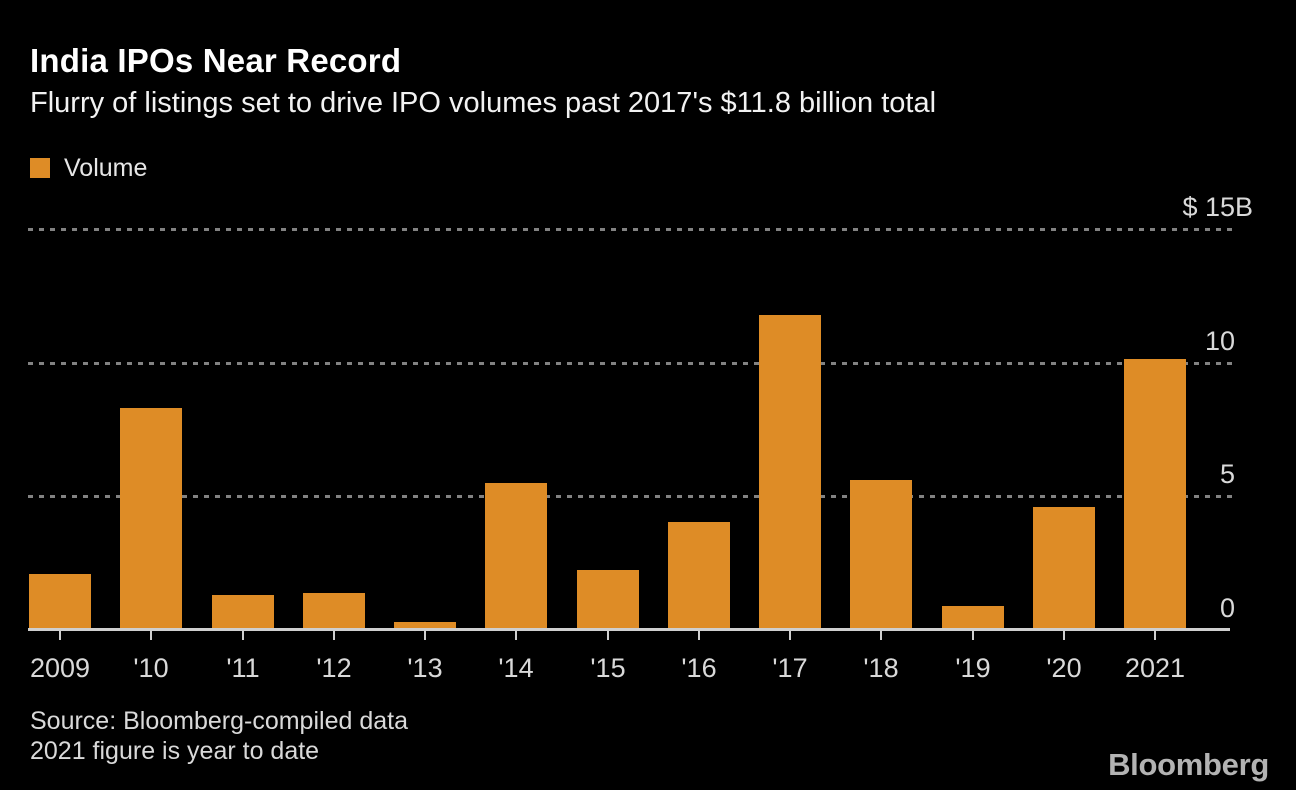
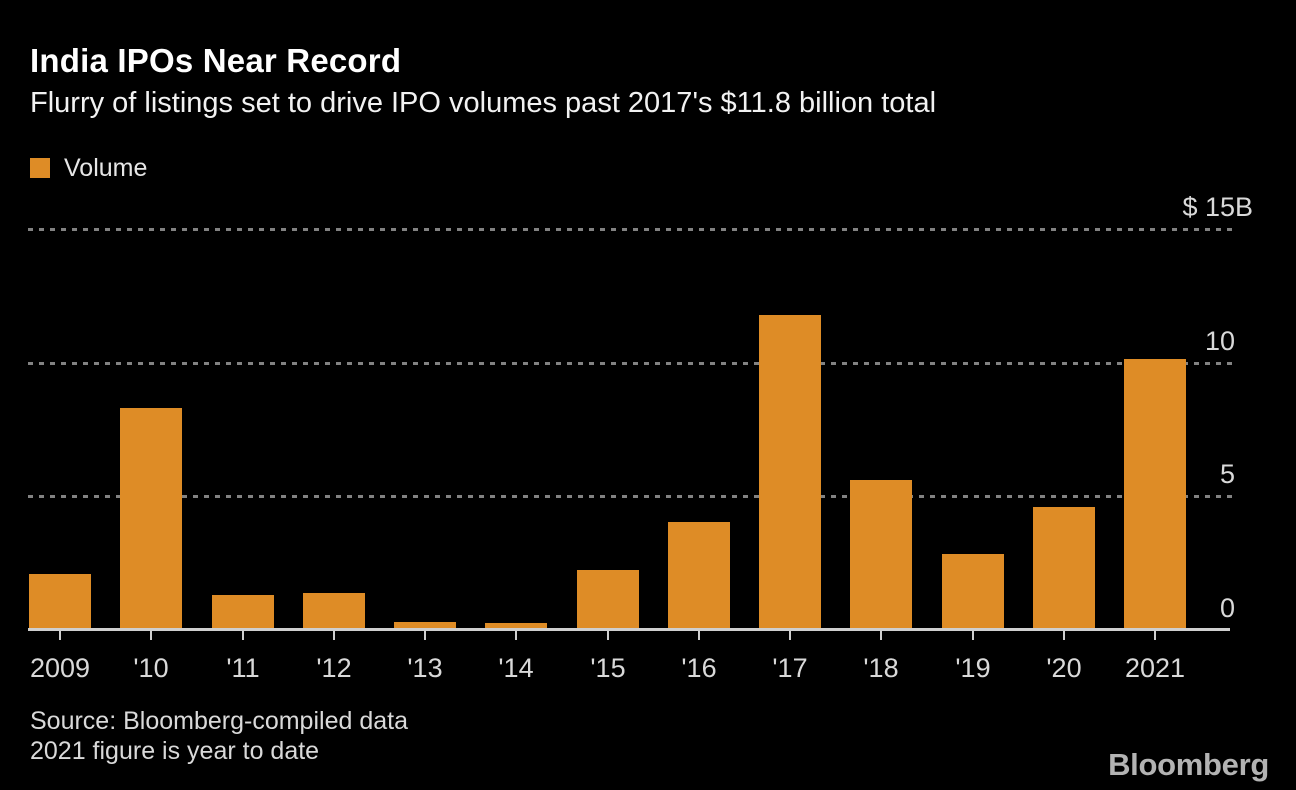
'14: 5.5 -> 0.2
'19: 0.9 -> 2.9
